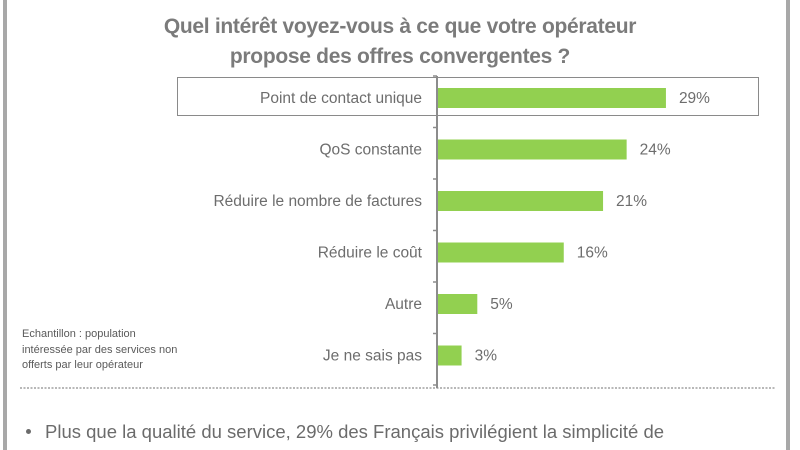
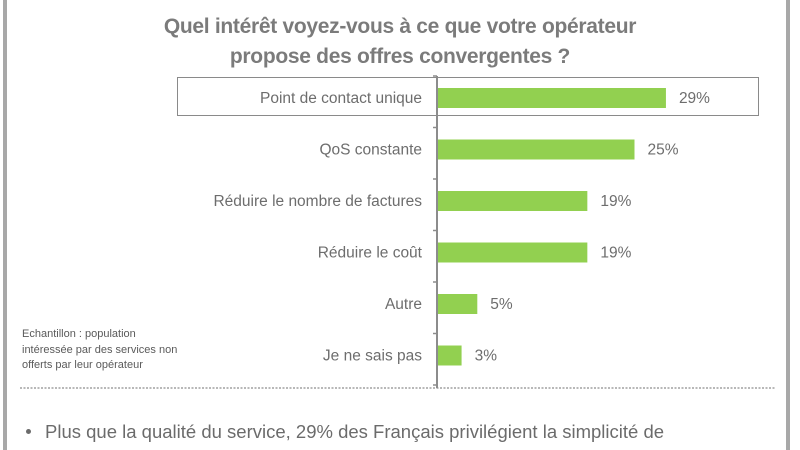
QoS constante: 24% -> 25%
Réduire le nombre de factures: 21% -> 19%
Réduire le coût: 16% -> 19%
